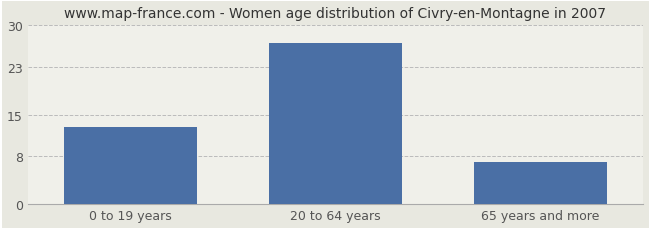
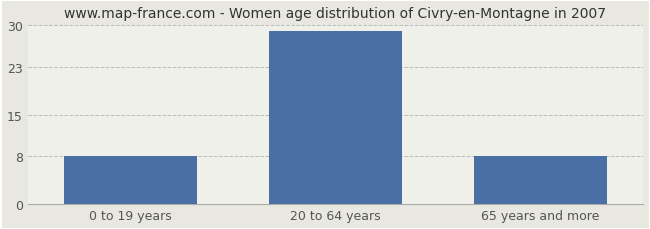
0 to 19 years: 13 -> 8
20 to 64 years: 27 -> 29
65 years and more: 7 -> 8
